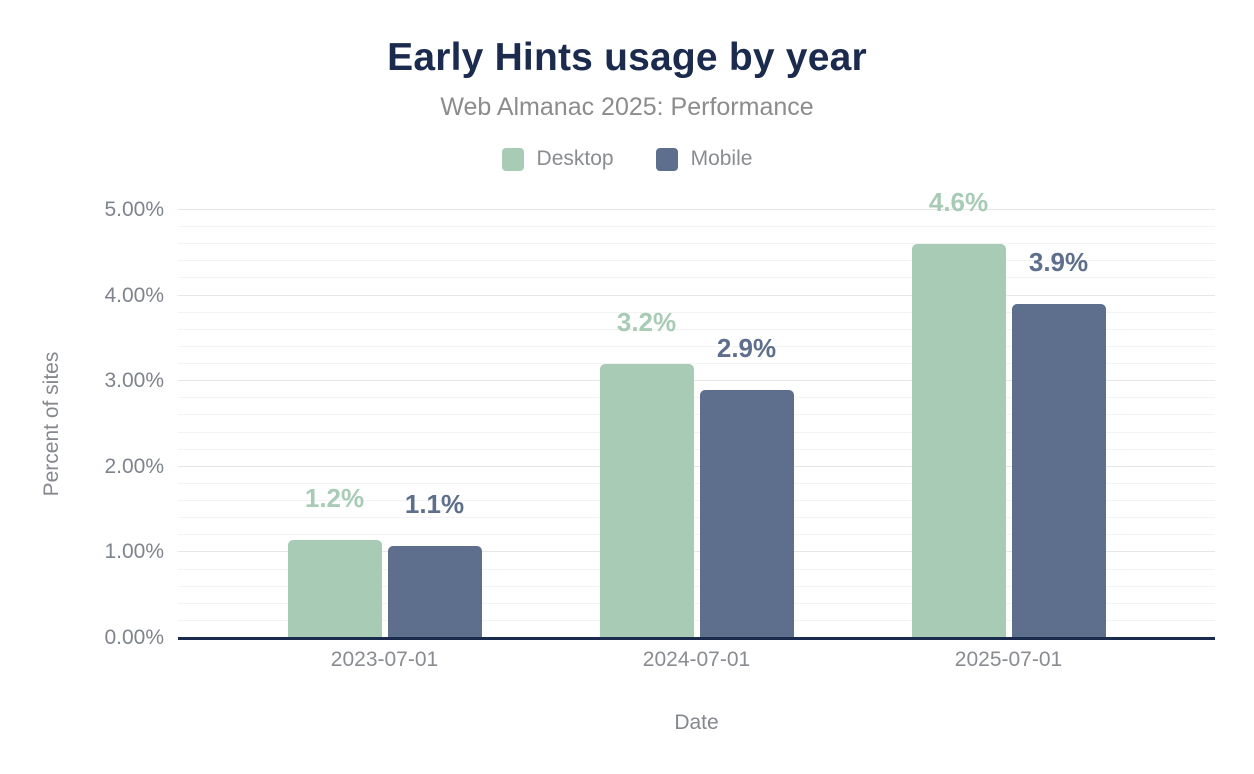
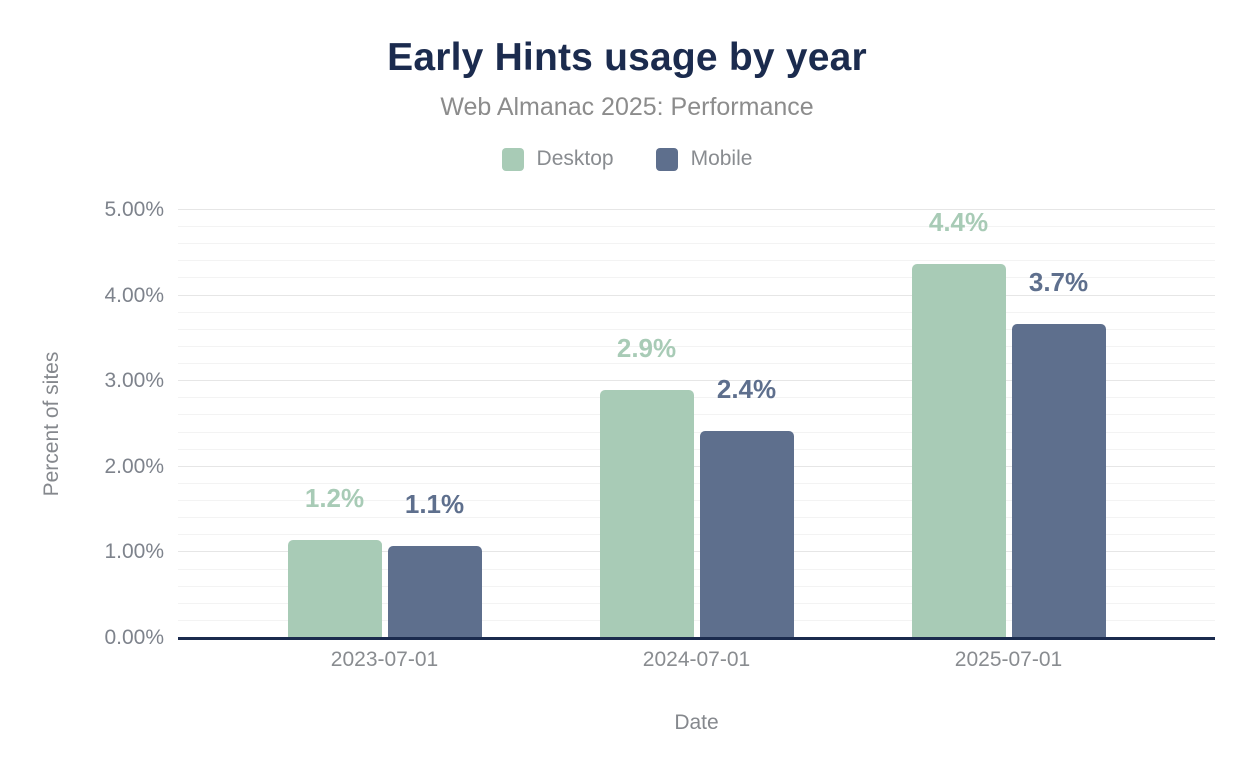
Desktop/2024-07-01: 3.2% -> 2.9%
Mobile/2024-07-01: 2.9% -> 2.4%
Desktop/2025-07-01: 4.6% -> 4.4%
Mobile/2025-07-01: 3.9% -> 3.7%
